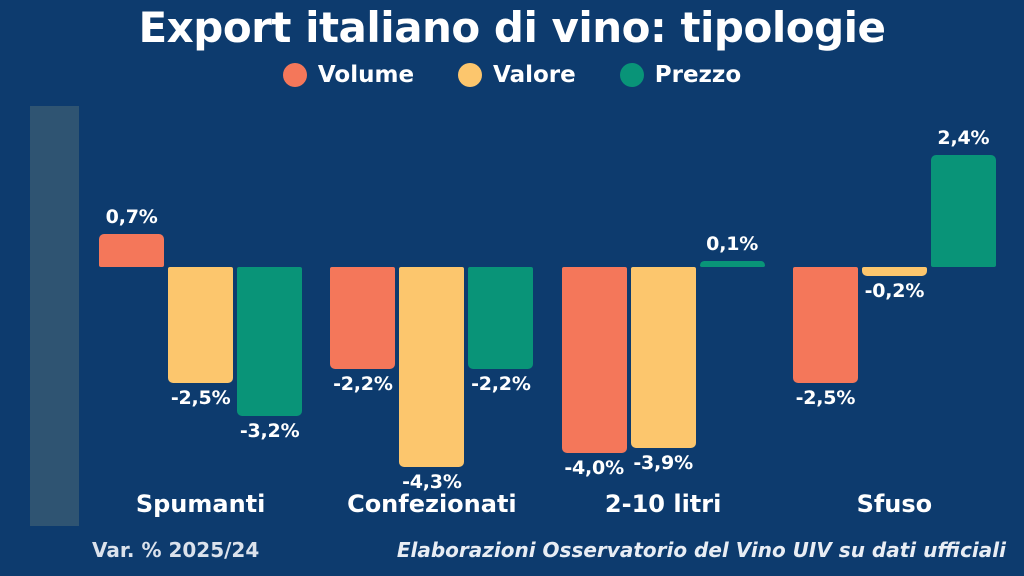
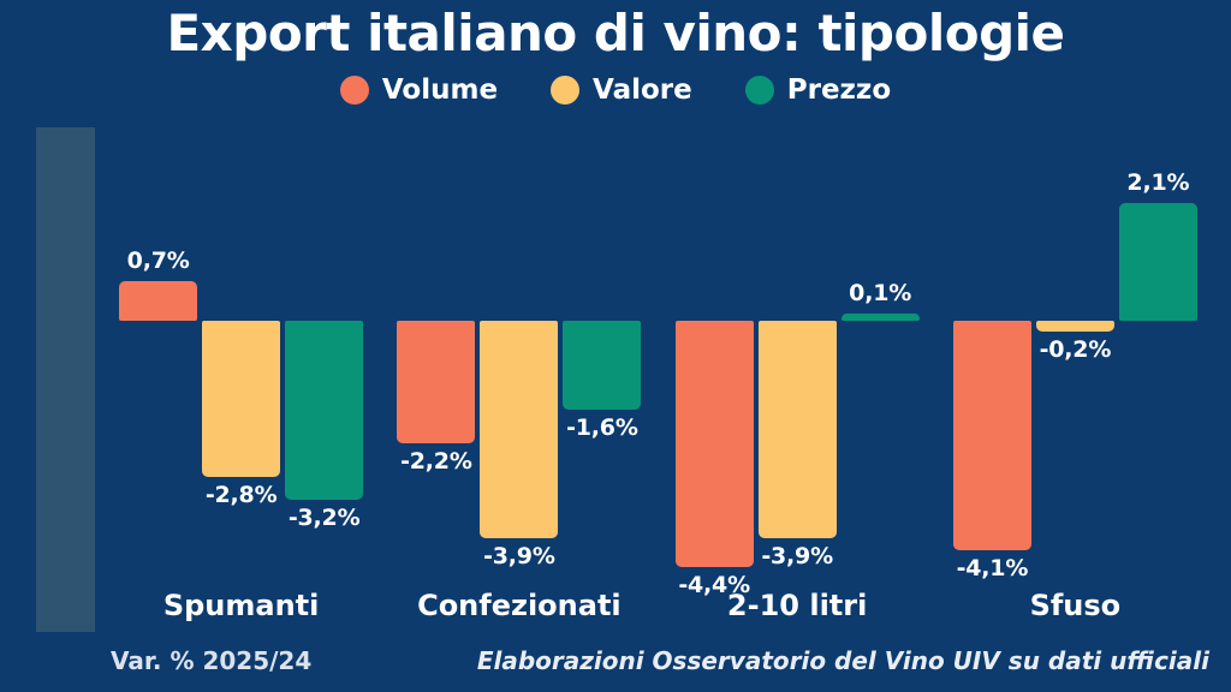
Valore/Spumanti: -2,5% -> -2,8%
Valore/Confezionati: -4,3% -> -3,9%
Prezzo/Confezionati: -2,2% -> -1,6%
Volume/2-10 litri: -4,0% -> -4,4%
Volume/Sfuso: -2,5% -> -4,1%
Prezzo/Sfuso: 2,4% -> 2,1%
